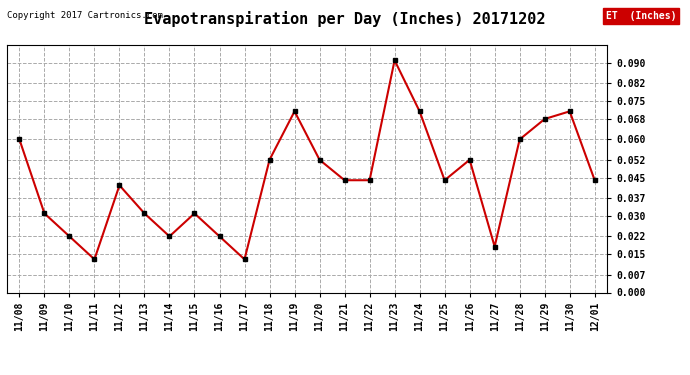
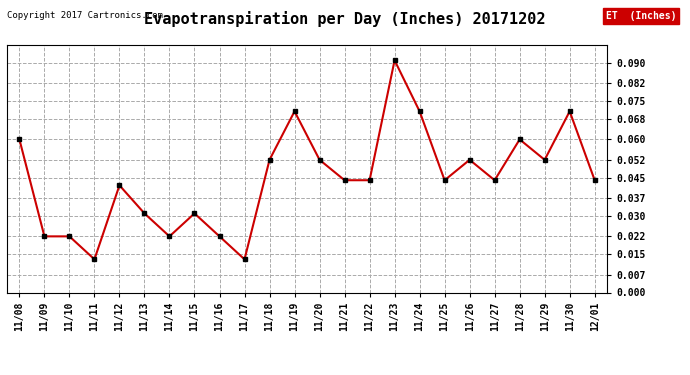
11/09: 0.031 -> 0.022
11/27: 0.018 -> 0.044
11/29: 0.068 -> 0.052
